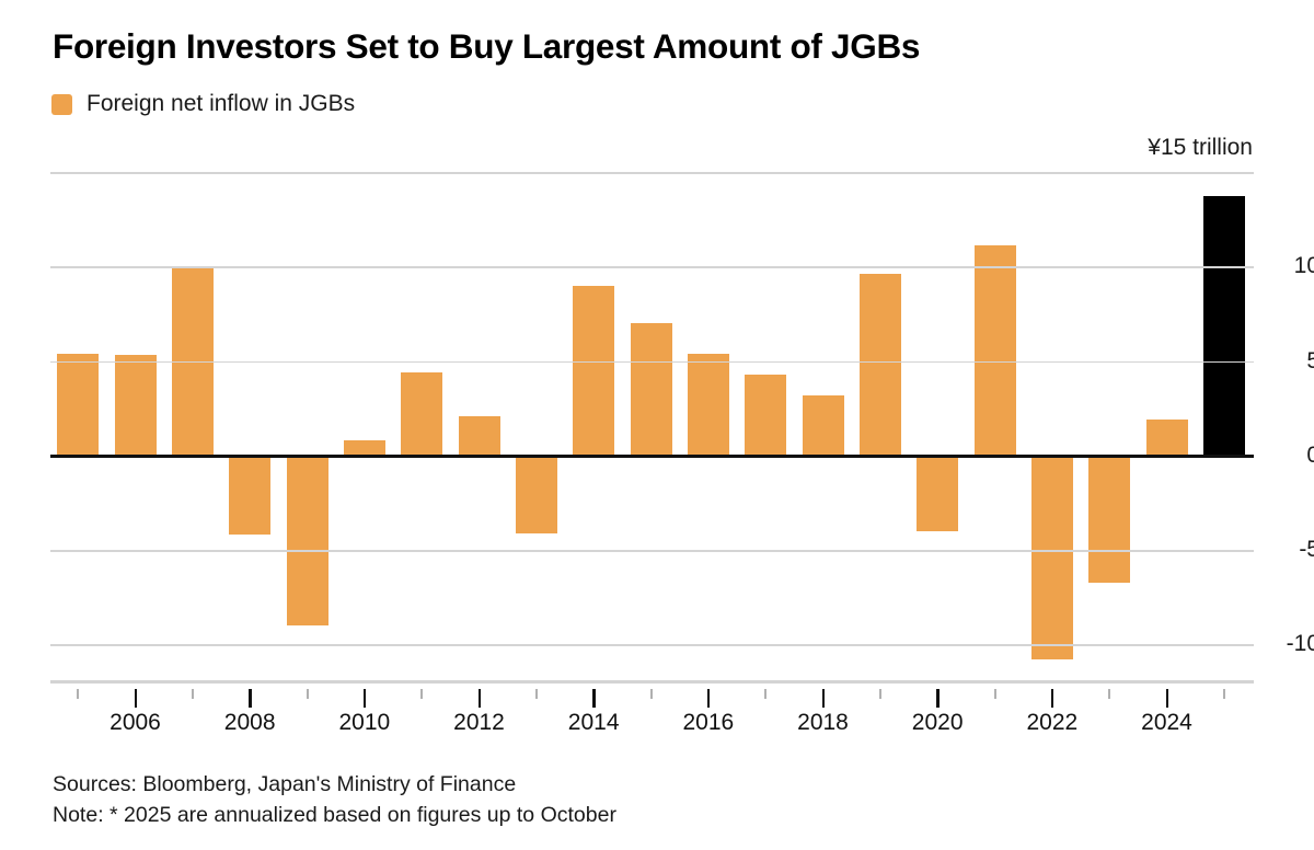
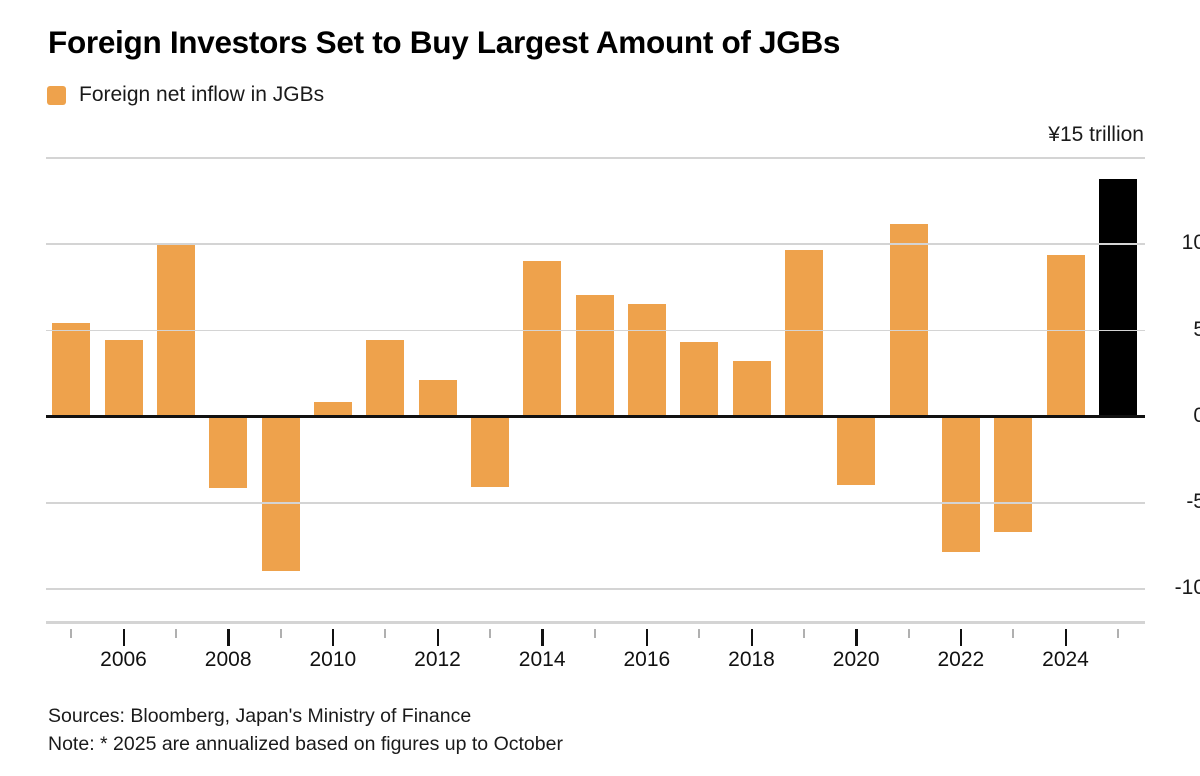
2006: 5.3 -> 4.4
2016: 5.4 -> 6.5
2022: -10.8 -> -7.9
2024: 1.9 -> 9.3
